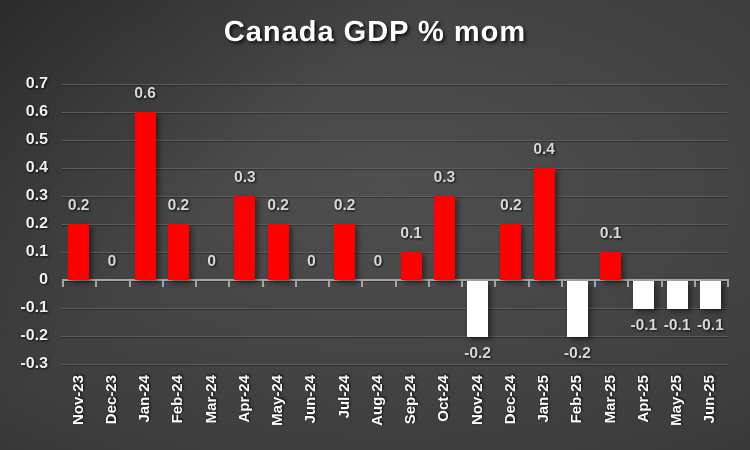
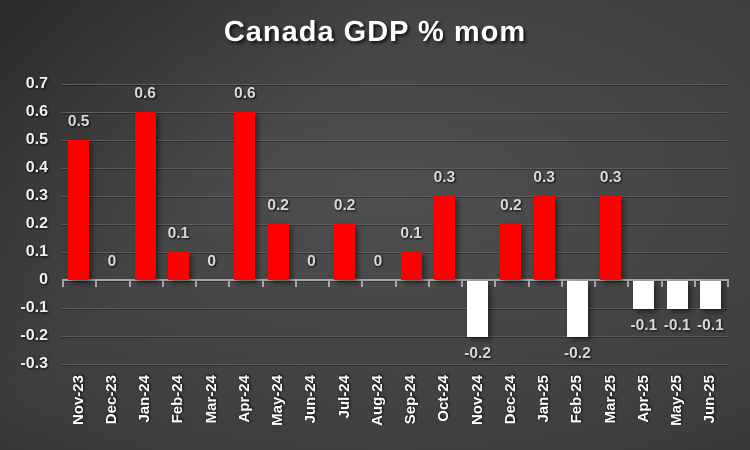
Nov-23: 0.2 -> 0.5
Feb-24: 0.2 -> 0.1
Apr-24: 0.3 -> 0.6
Jan-25: 0.4 -> 0.3
Mar-25: 0.1 -> 0.3
